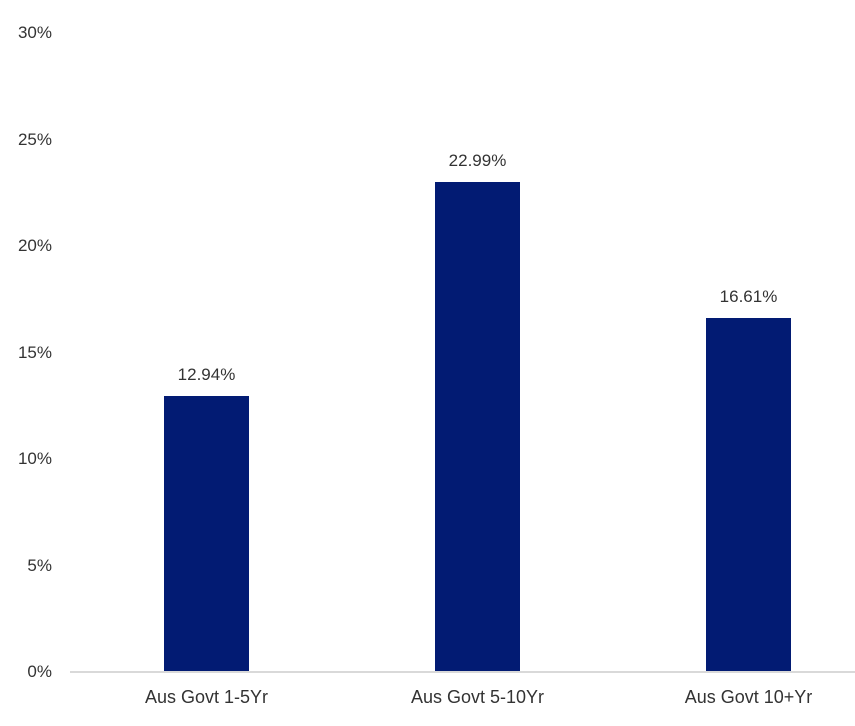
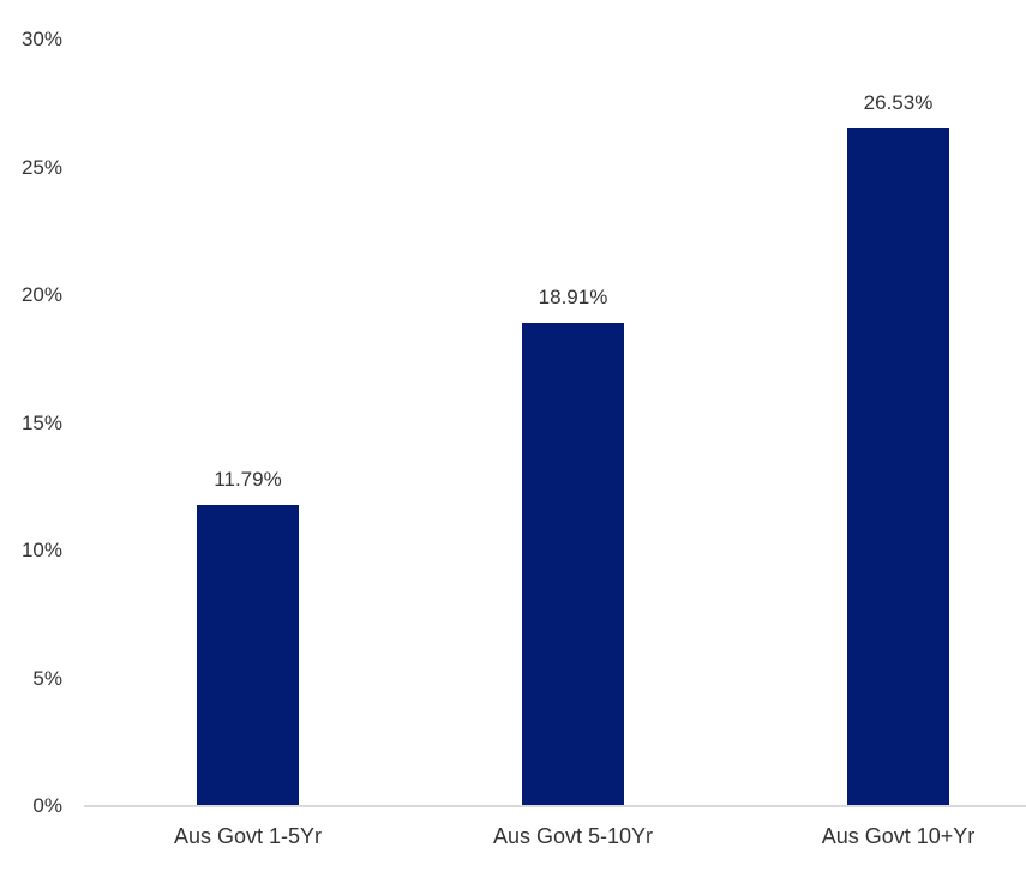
Aus Govt 1-5Yr: 12.94% -> 11.79%
Aus Govt 5-10Yr: 22.99% -> 18.91%
Aus Govt 10+Yr: 16.61% -> 26.53%
